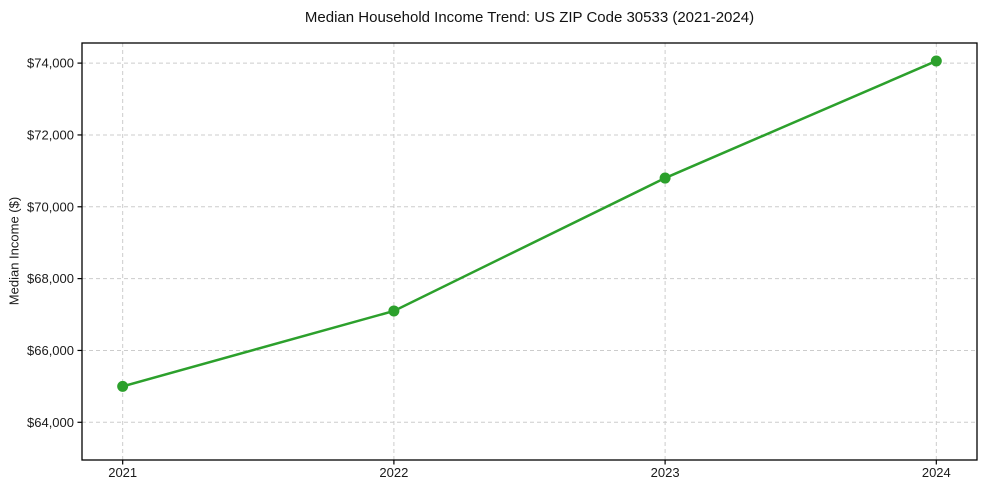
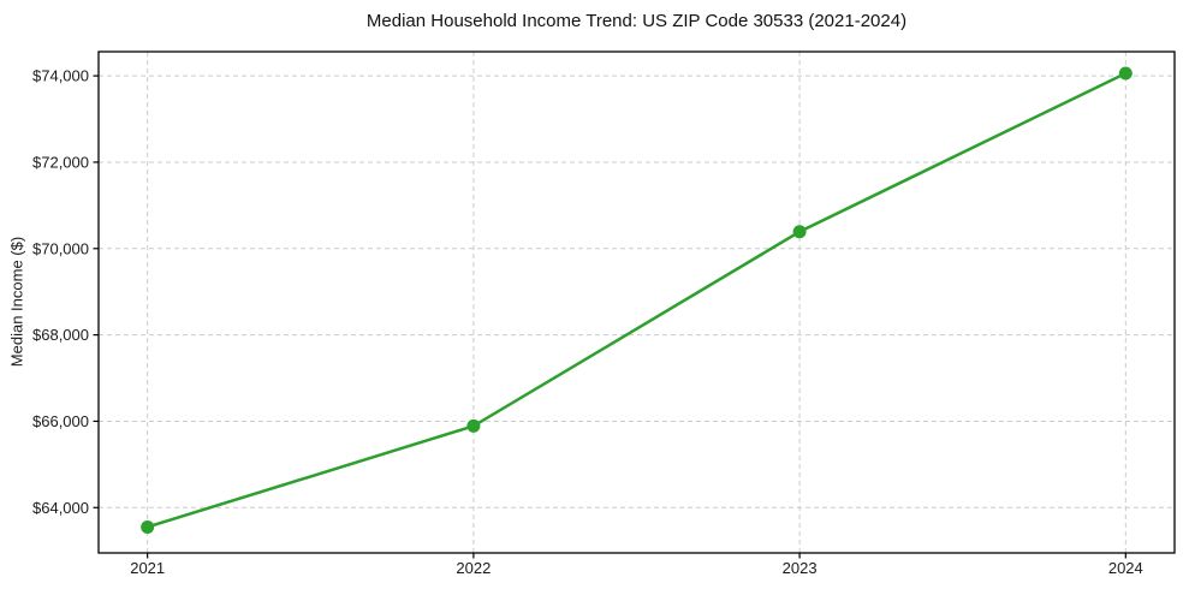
2021: $65000 -> $63600
2022: $67100 -> $65900
2023: $70800 -> $70400
